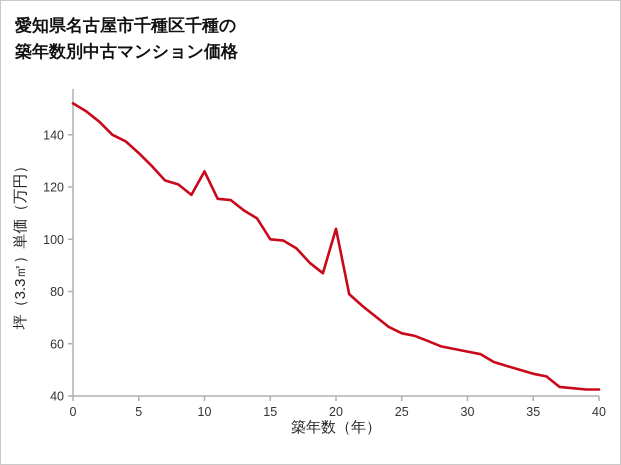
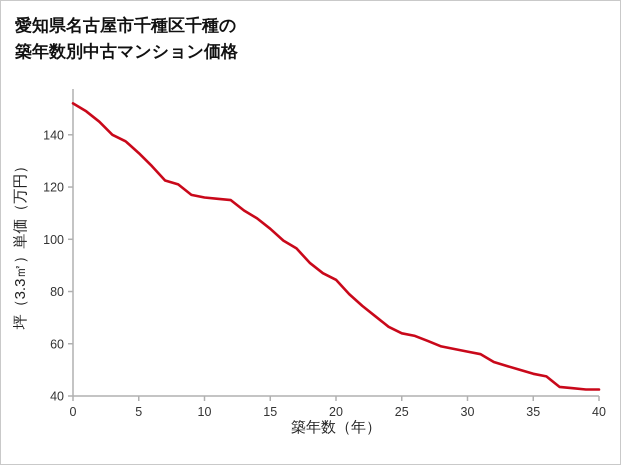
10: 126 -> 116
15: 100 -> 104
20: 104 -> 84
